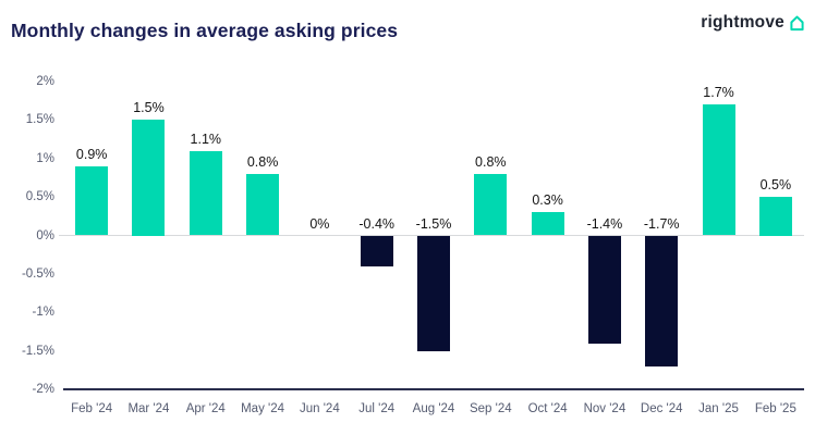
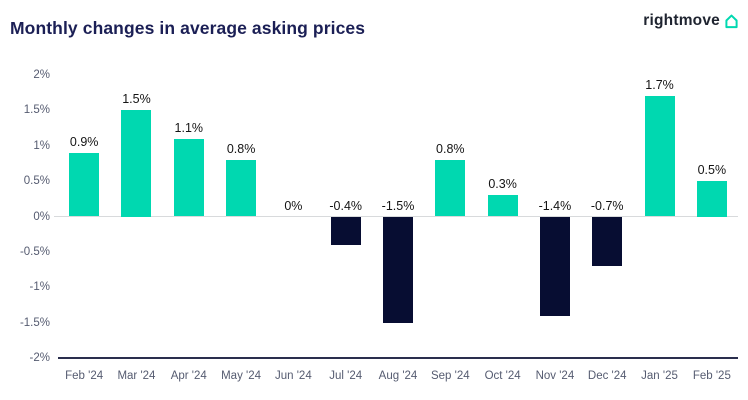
Dec '24: -1.7% -> -0.7%
